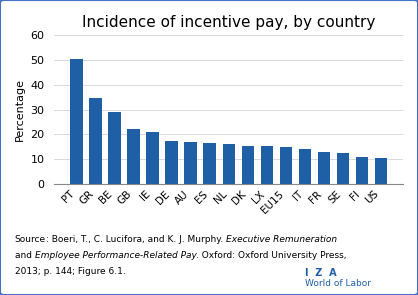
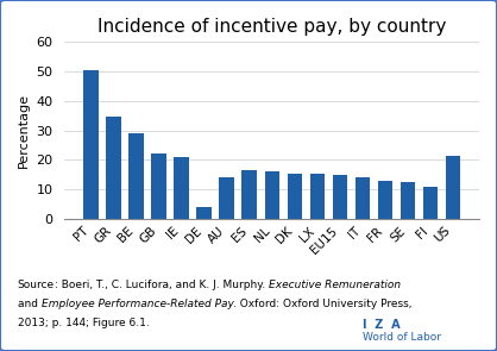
DE: 17.5 -> 4.0
AU: 17.0 -> 14.0
US: 10.5 -> 21.5
